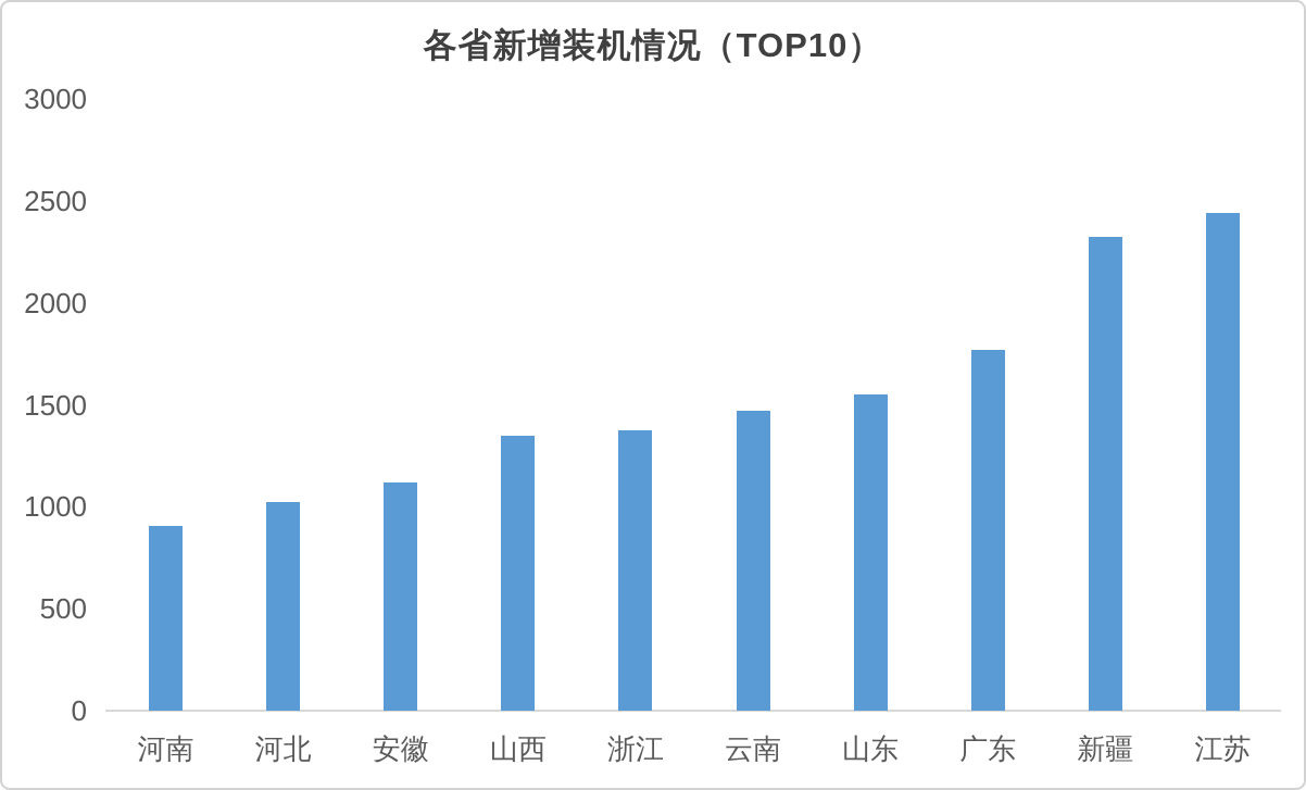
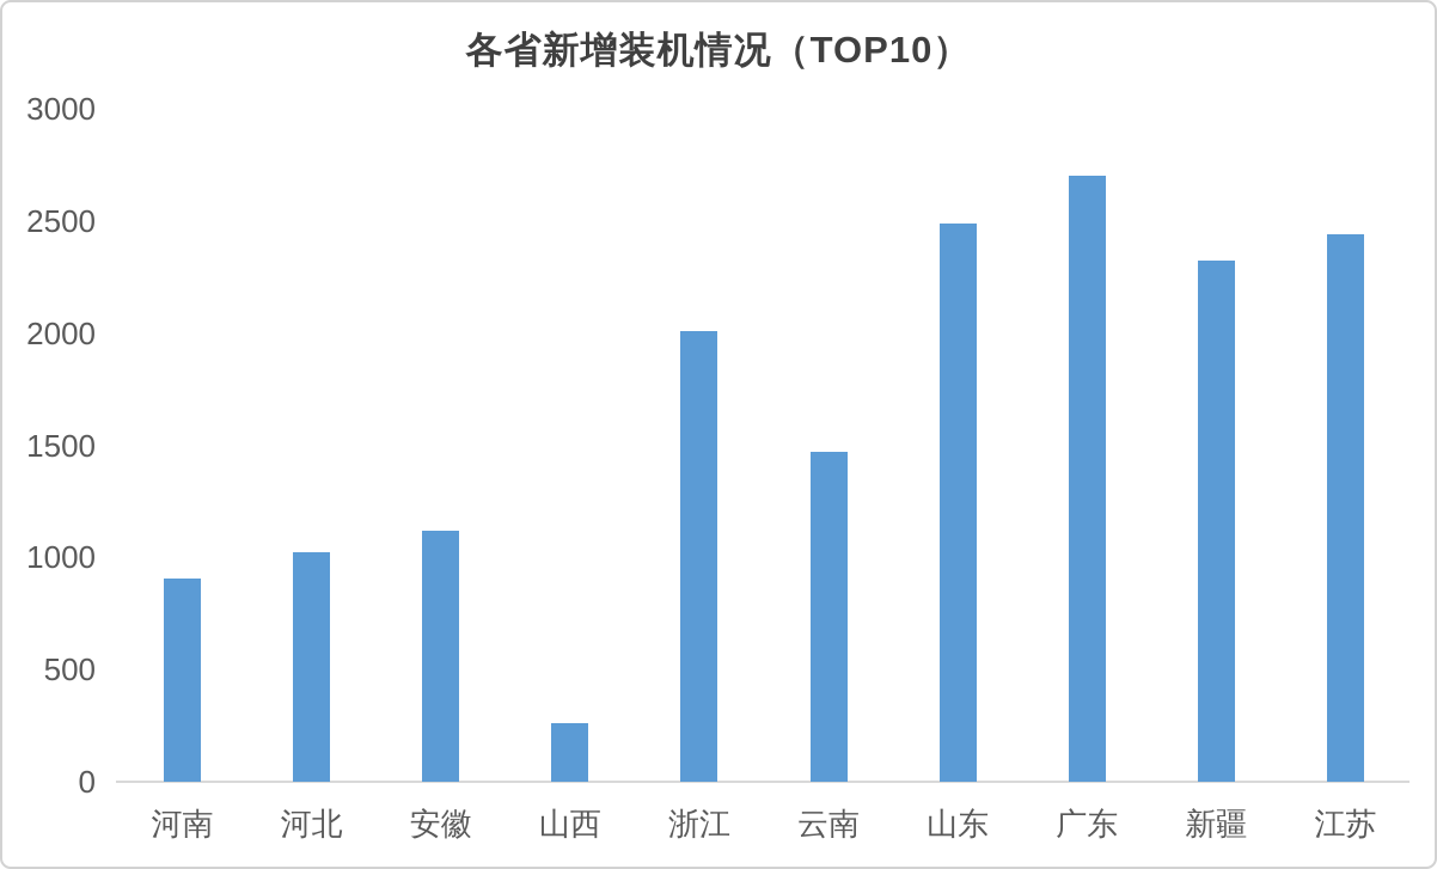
山西: 1350 -> 260
浙江: 1380 -> 2010
山东: 1550 -> 2490
广东: 1770 -> 2700
